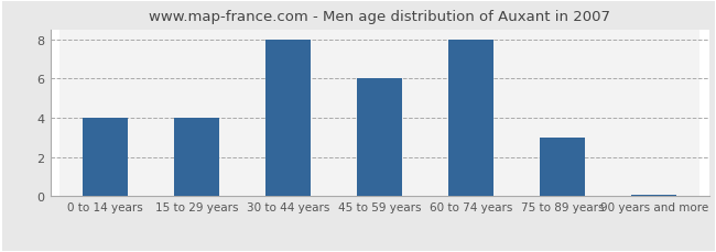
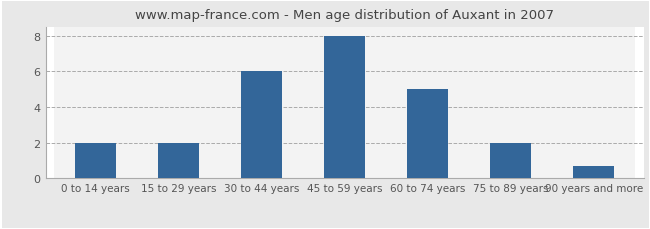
0 to 14 years: 4.0 -> 2.0
15 to 29 years: 4.0 -> 2.0
30 to 44 years: 8.0 -> 6.0
45 to 59 years: 6.0 -> 8.0
60 to 74 years: 8.0 -> 5.0
75 to 89 years: 3.0 -> 2.0
90 years and more: 0.1 -> 0.7
